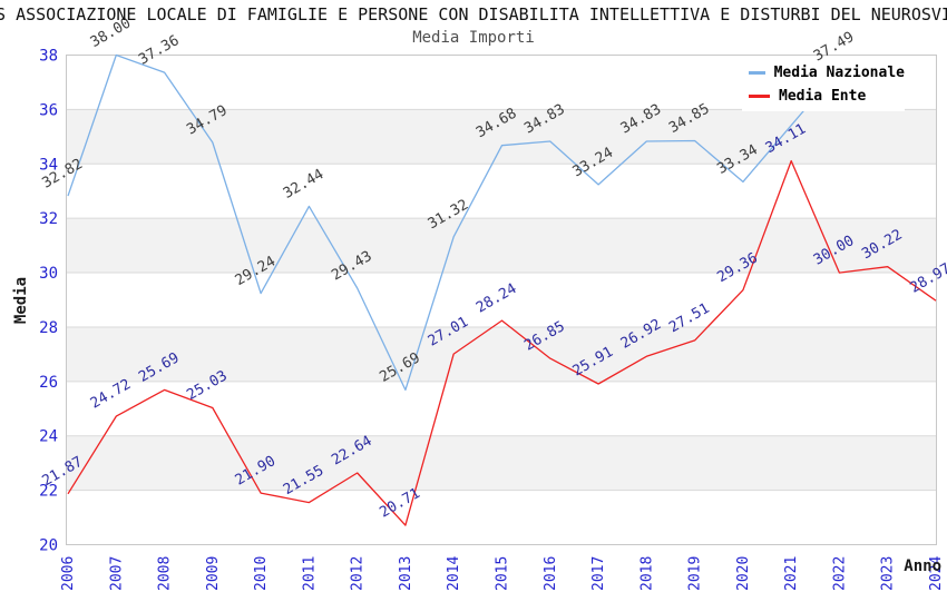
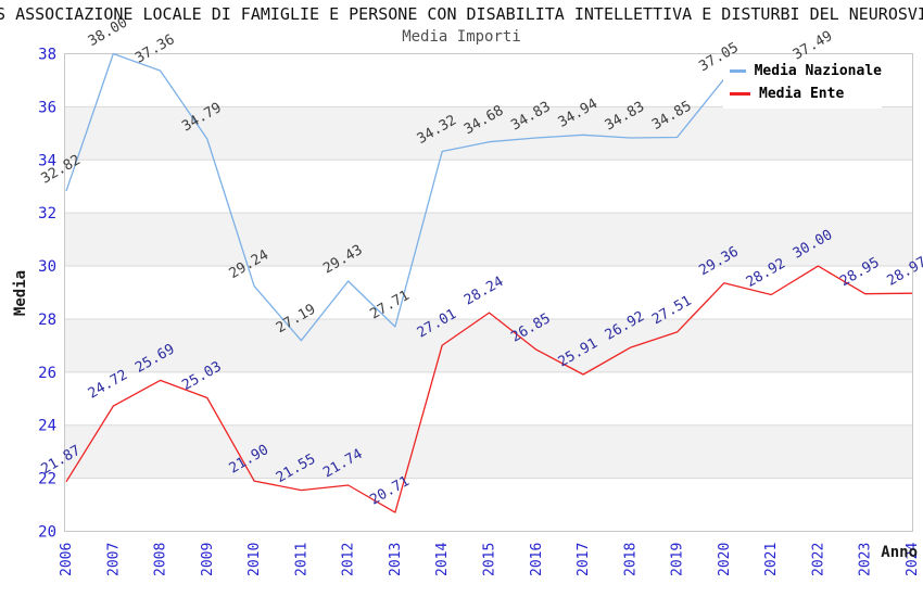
Media Nazionale/2011: 32.44 -> 27.19
Media Ente/2012: 22.64 -> 21.74
Media Nazionale/2013: 25.69 -> 27.71
Media Nazionale/2014: 31.32 -> 34.32
Media Nazionale/2017: 33.24 -> 34.94
Media Nazionale/2020: 33.34 -> 37.05
Media Ente/2021: 34.11 -> 28.92
Media Ente/2023: 30.22 -> 28.95
